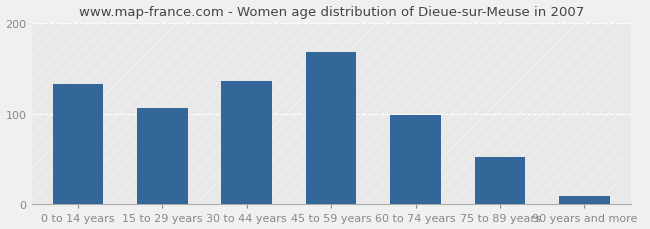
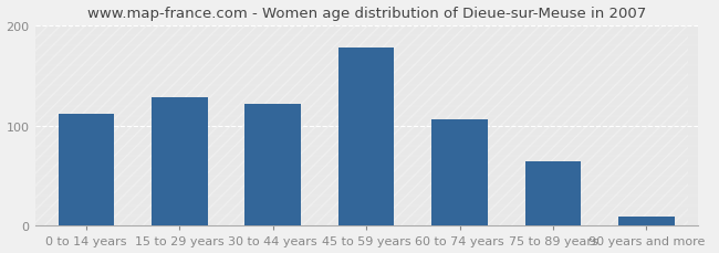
0 to 14 years: 133 -> 112
15 to 29 years: 106 -> 128
30 to 44 years: 136 -> 122
45 to 59 years: 168 -> 178
60 to 74 years: 98 -> 106
75 to 89 years: 52 -> 64
